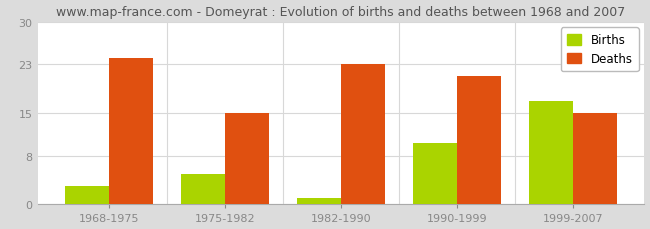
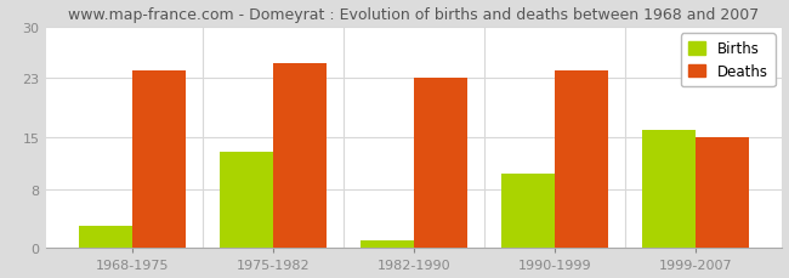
Births/1975-1982: 5 -> 13
Deaths/1975-1982: 15 -> 25
Deaths/1990-1999: 21 -> 24
Births/1999-2007: 17 -> 16
